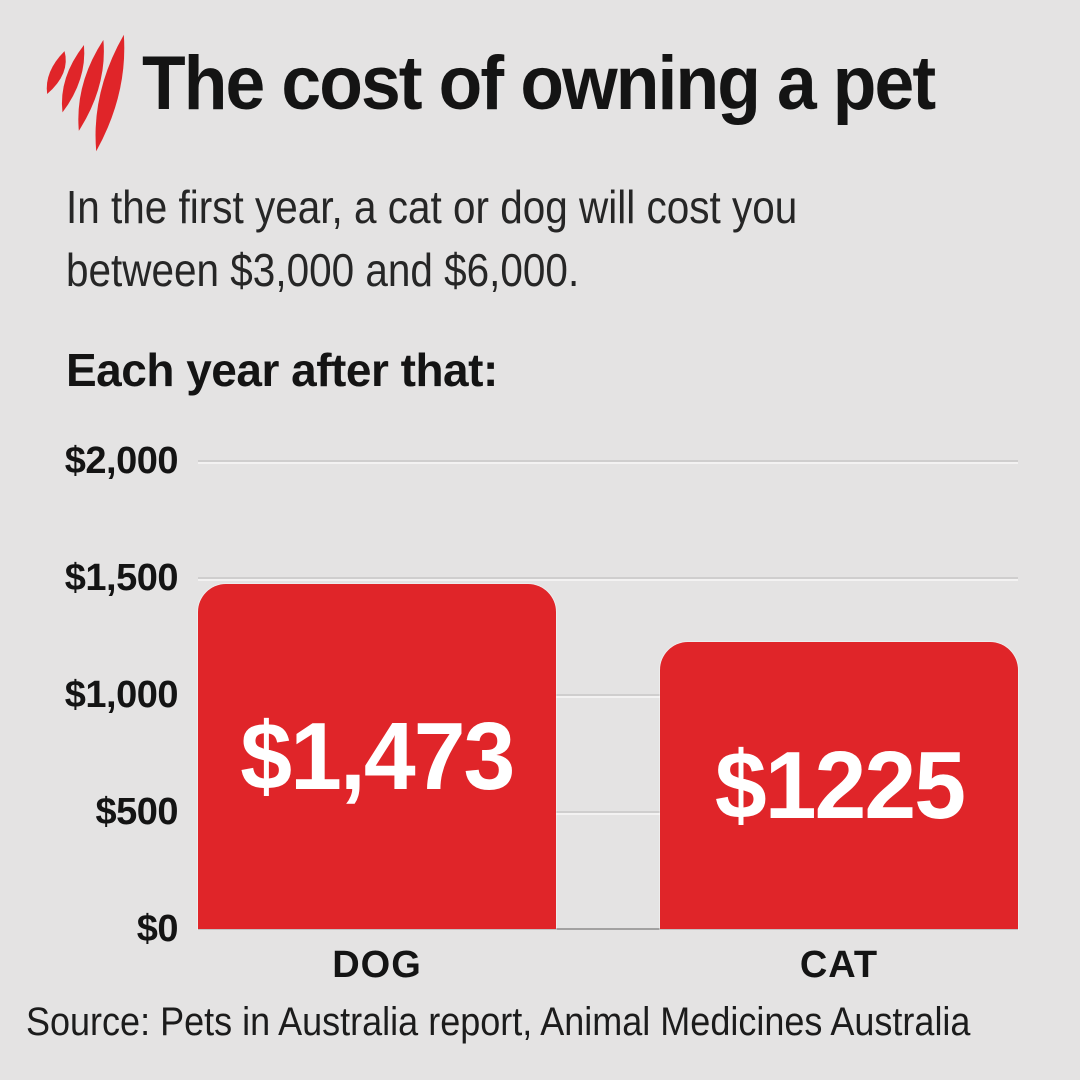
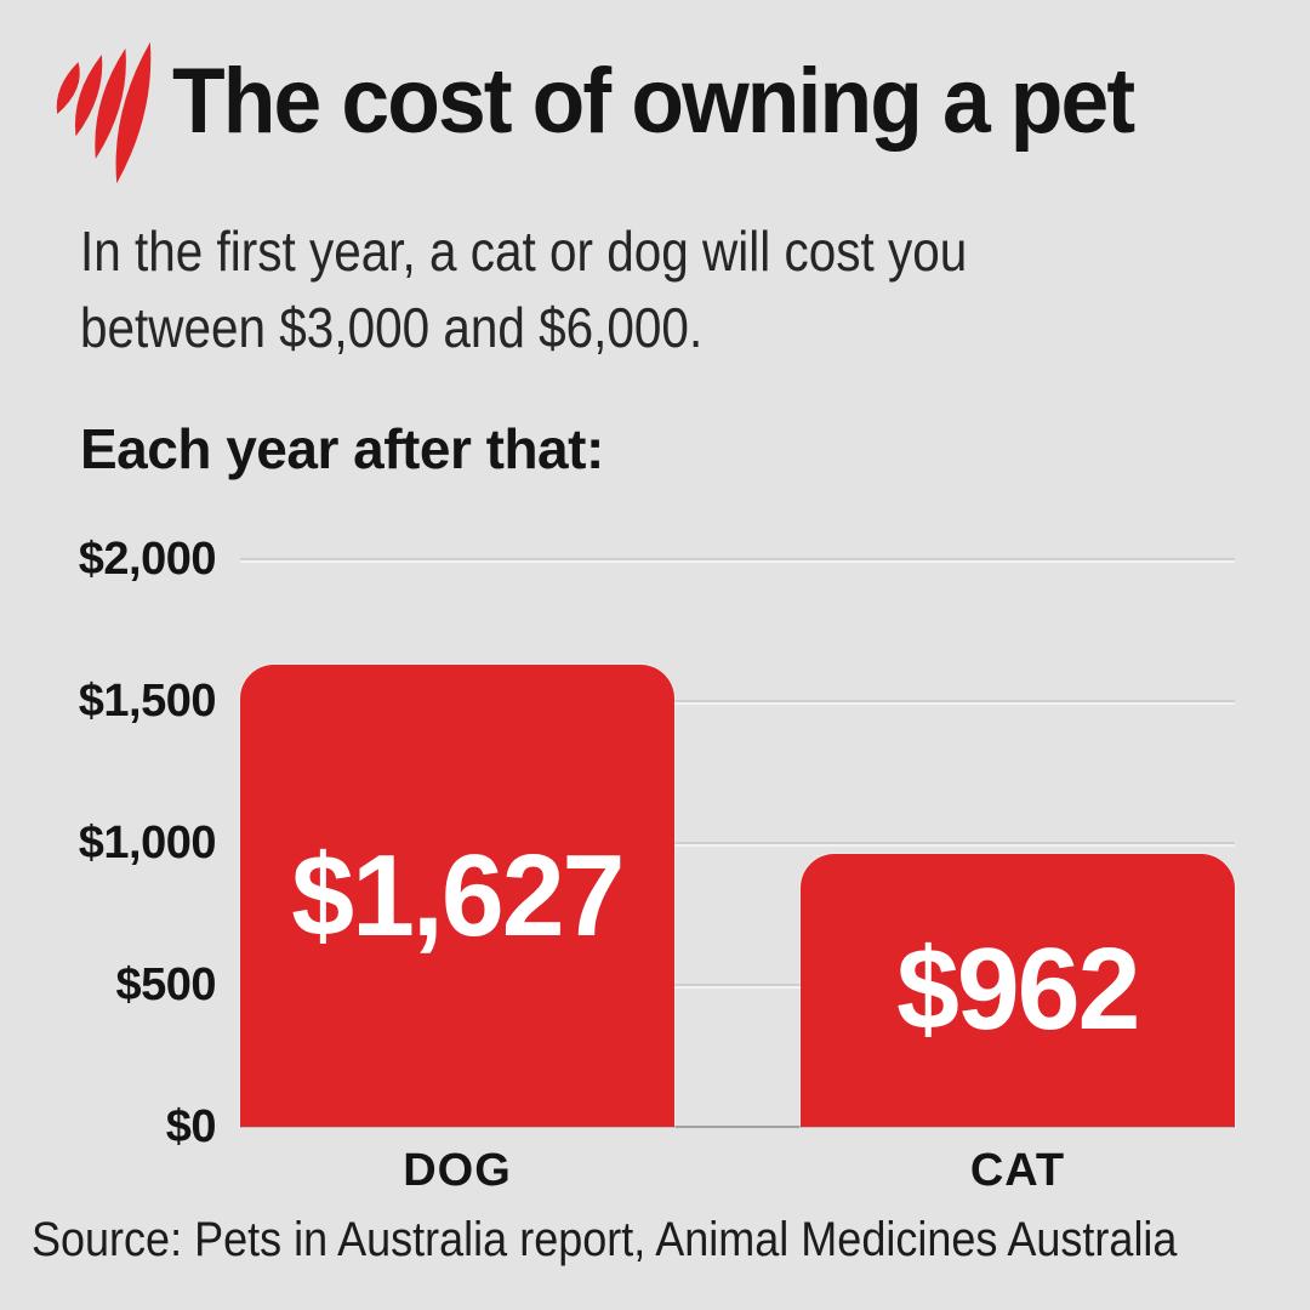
DOG: $1,473 -> $1,627
CAT: $1225 -> $962
